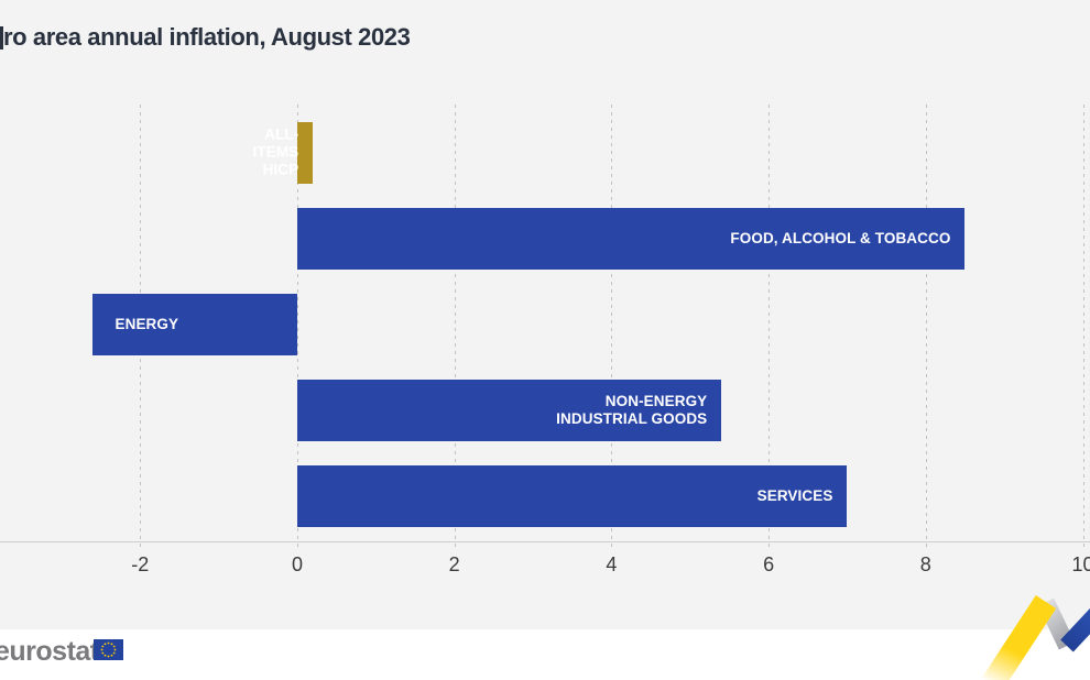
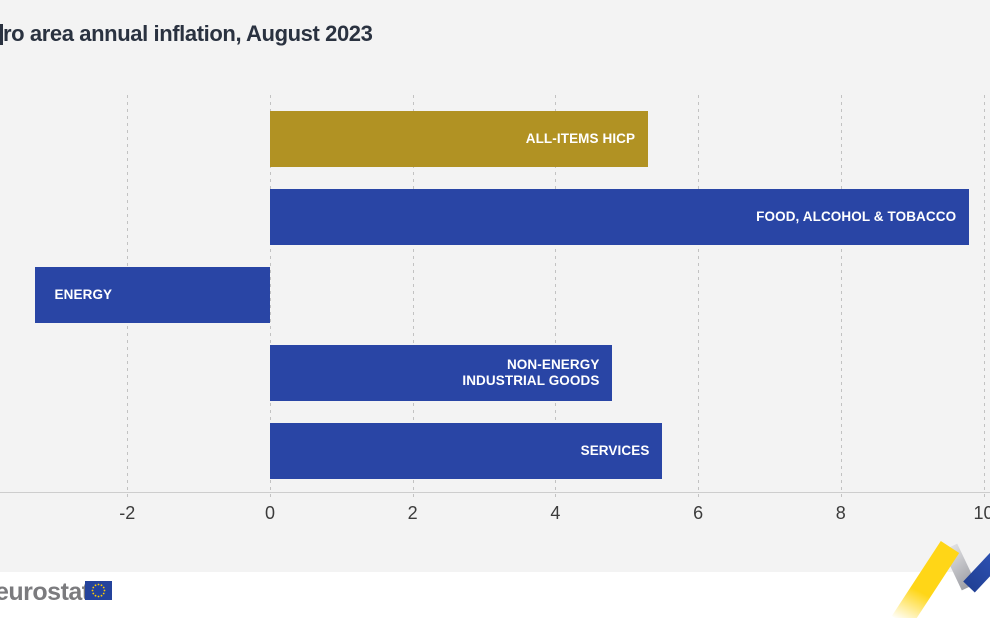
ALL-ITEMS HICP: 0.2 -> 5.3
FOOD, ALCOHOL & TOBACCO: 8.5 -> 9.8
ENERGY: -2.6 -> -3.3
NON-ENERGY INDUSTRIAL GOODS: 5.4 -> 4.8
SERVICES: 7.0 -> 5.5
